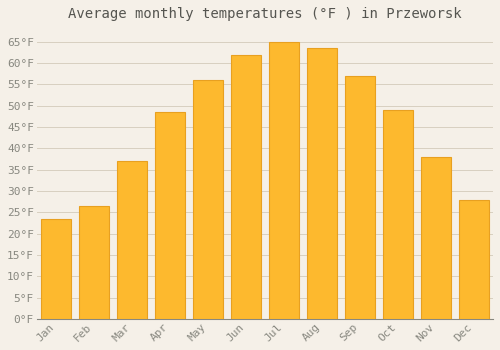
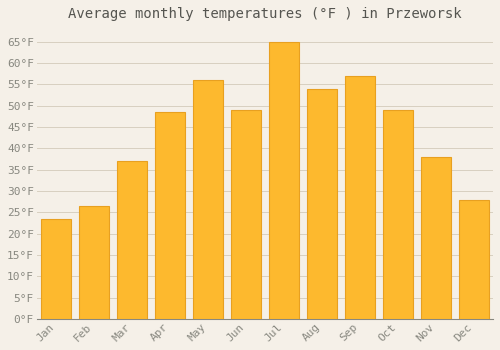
Jun: 62.0°F -> 49.0°F
Aug: 63.5°F -> 54.0°F
